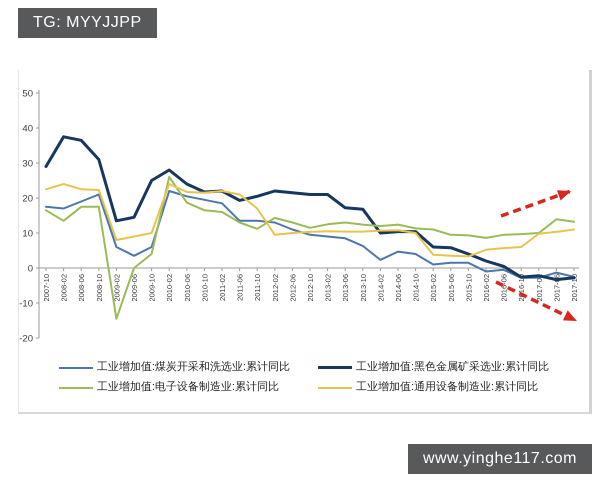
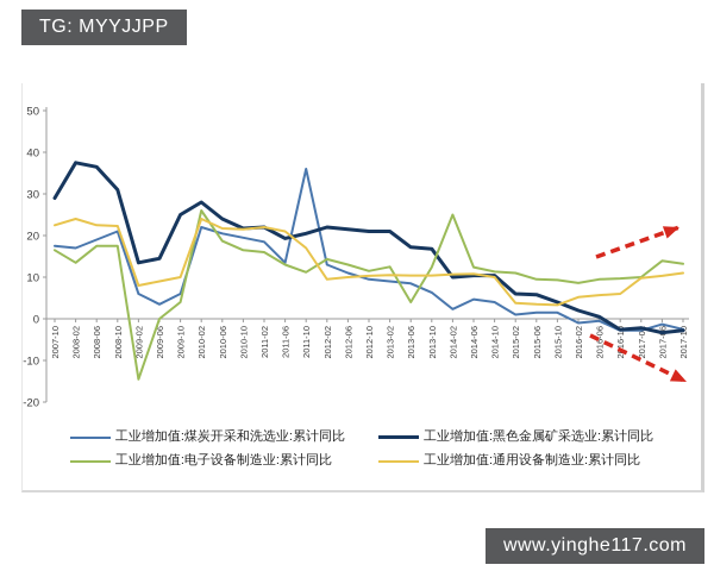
工业增加值:煤炭开采和洗选业:累计同比/2011-10: 14 -> 36
工业增加值:电子设备制造业:累计同比/2013-06: 13 -> 4
工业增加值:电子设备制造业:累计同比/2014-02: 12 -> 25
